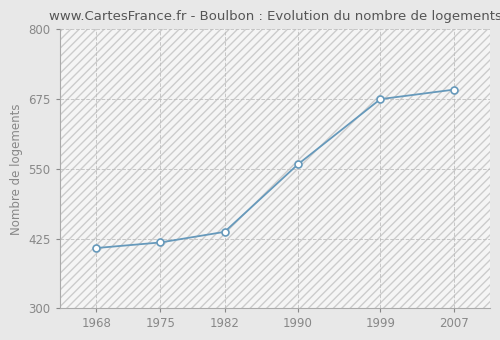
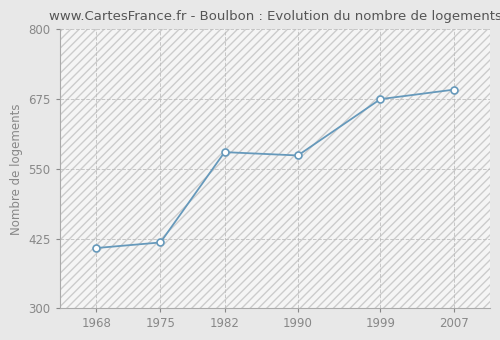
1982: 437 -> 580
1990: 558 -> 574
